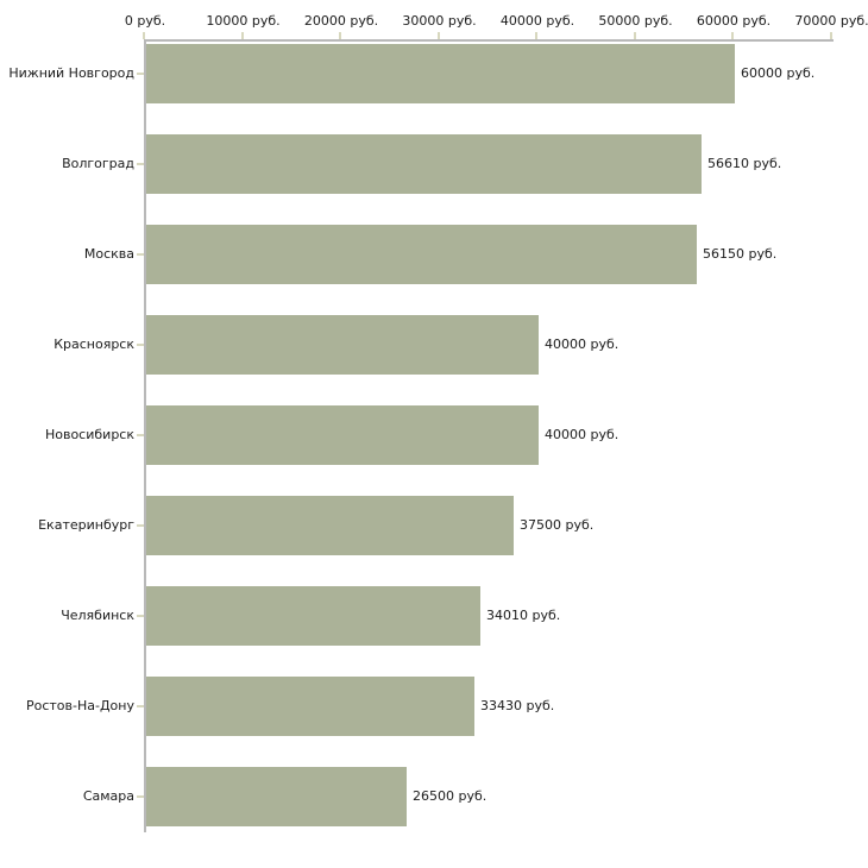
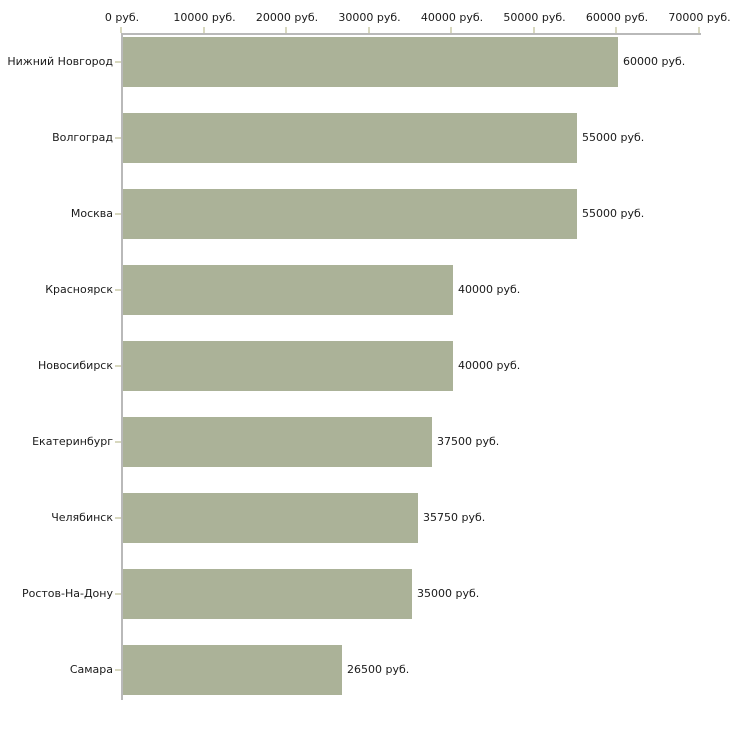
Волгоград: 56610 -> 55000
Москва: 56150 -> 55000
Челябинск: 34010 -> 35750
Ростов-На-Дону: 33430 -> 35000
